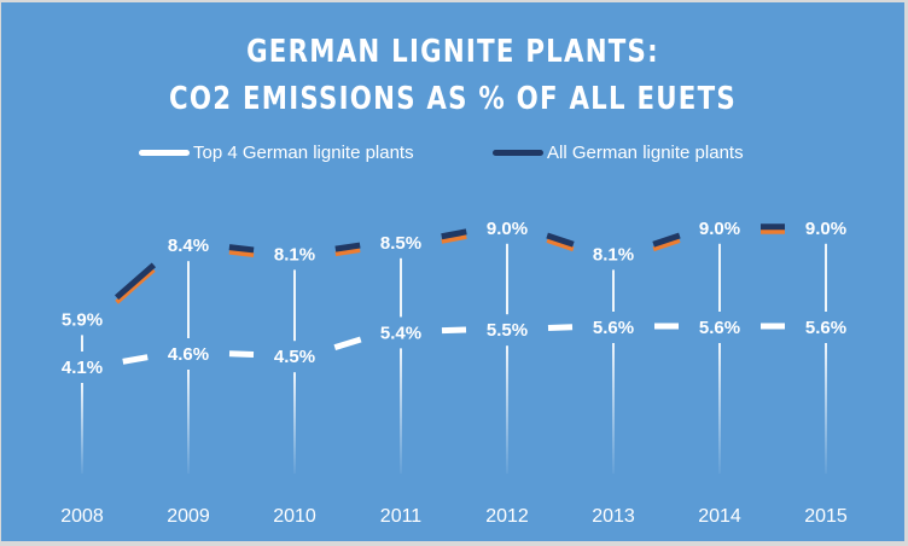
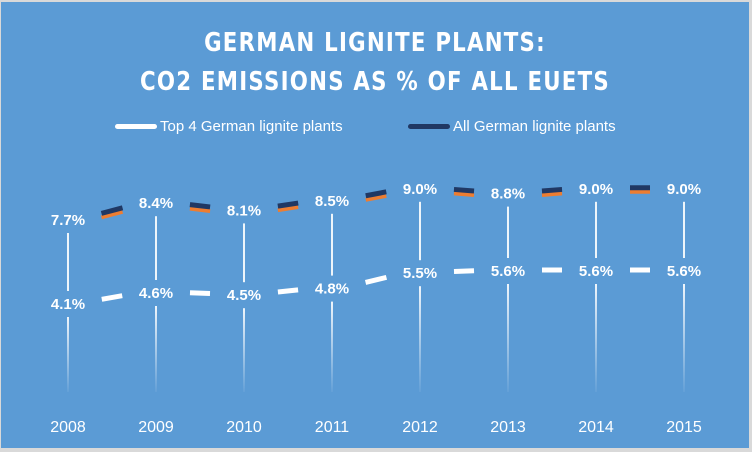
All German lignite plants/2008: 5.9% -> 7.7%
Top 4 German lignite plants/2011: 5.4% -> 4.8%
All German lignite plants/2013: 8.1% -> 8.8%
